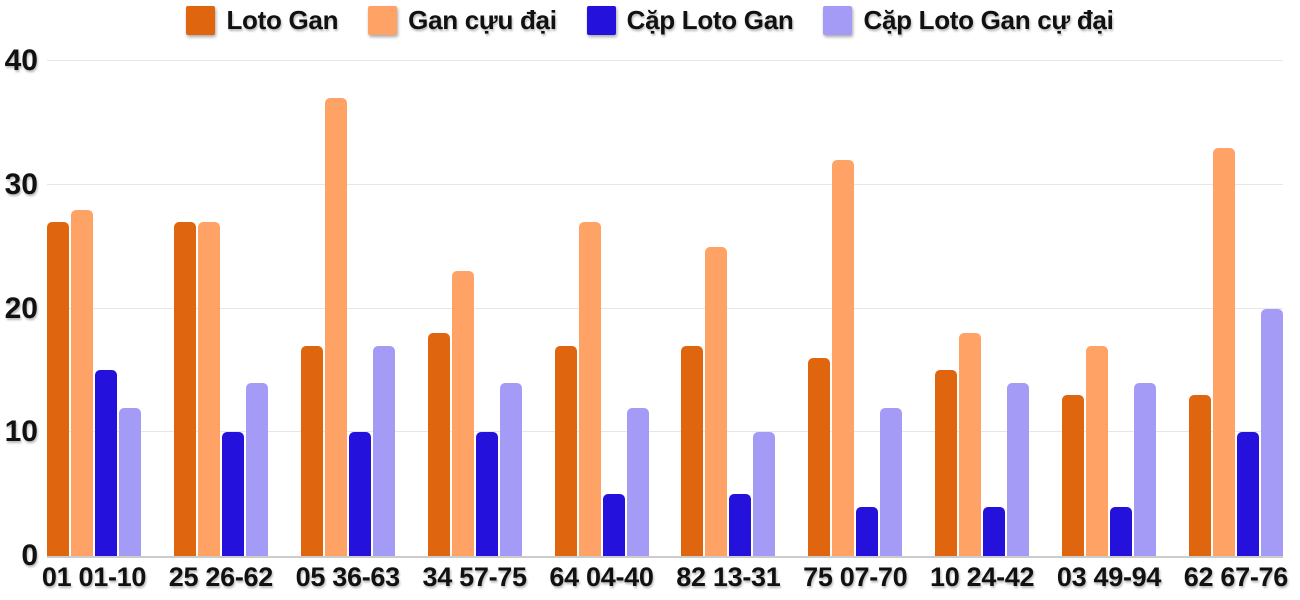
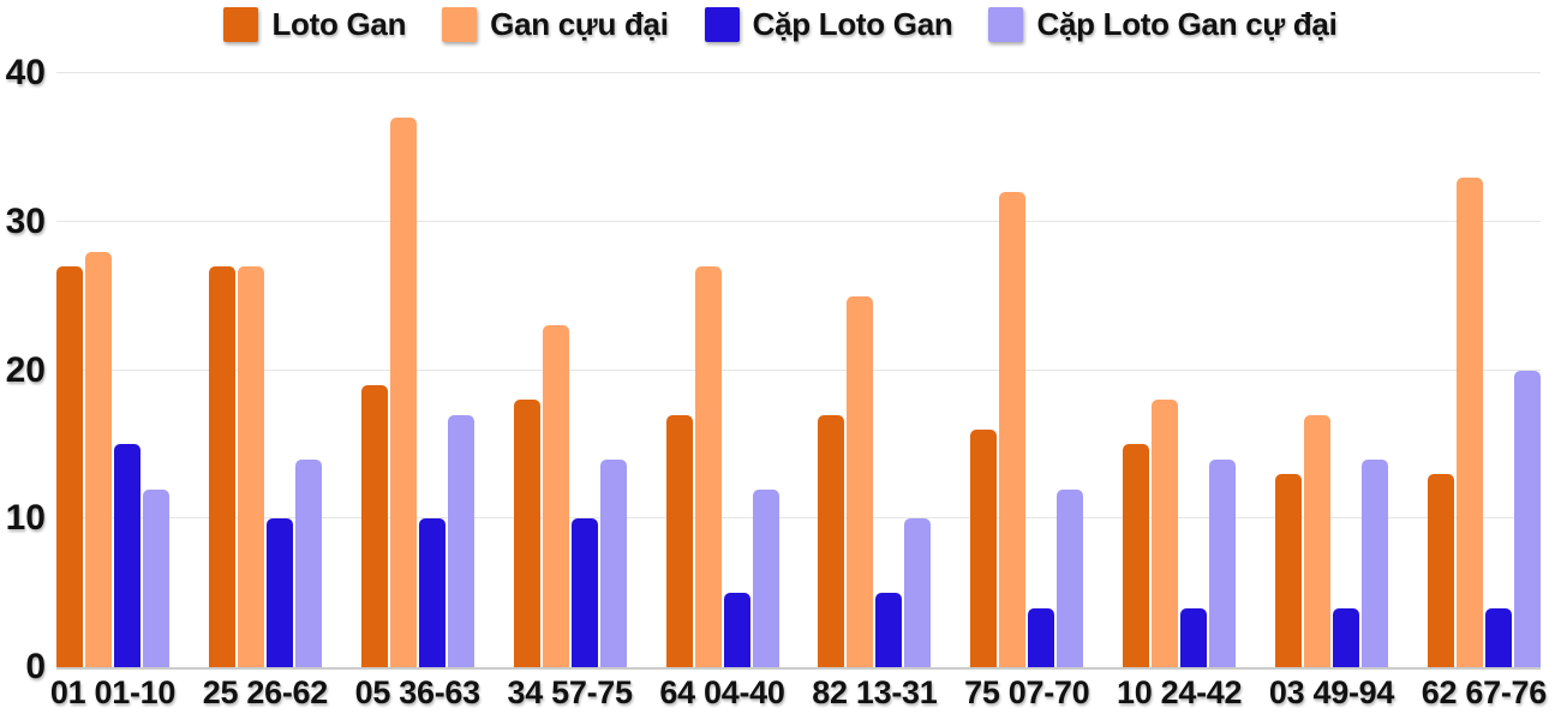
Loto Gan/05 36-63: 17 -> 19
Cặp Loto Gan/62 67-76: 10 -> 4
